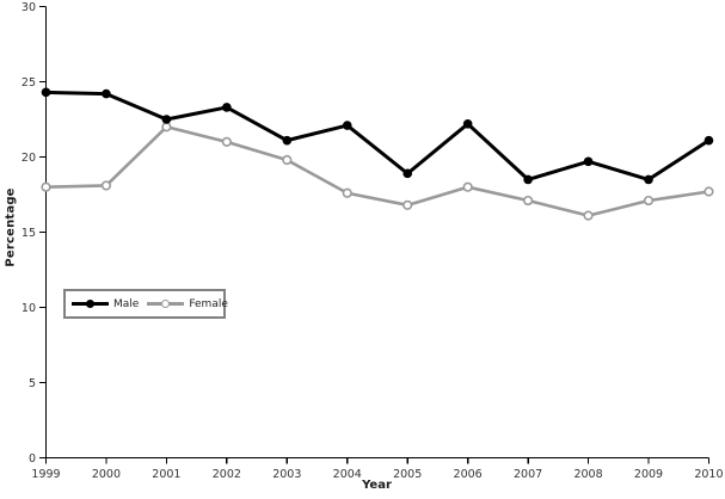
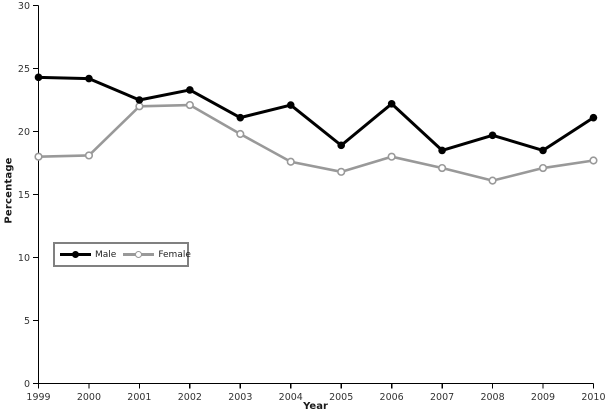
Female/2002: 21.0 -> 22.1
